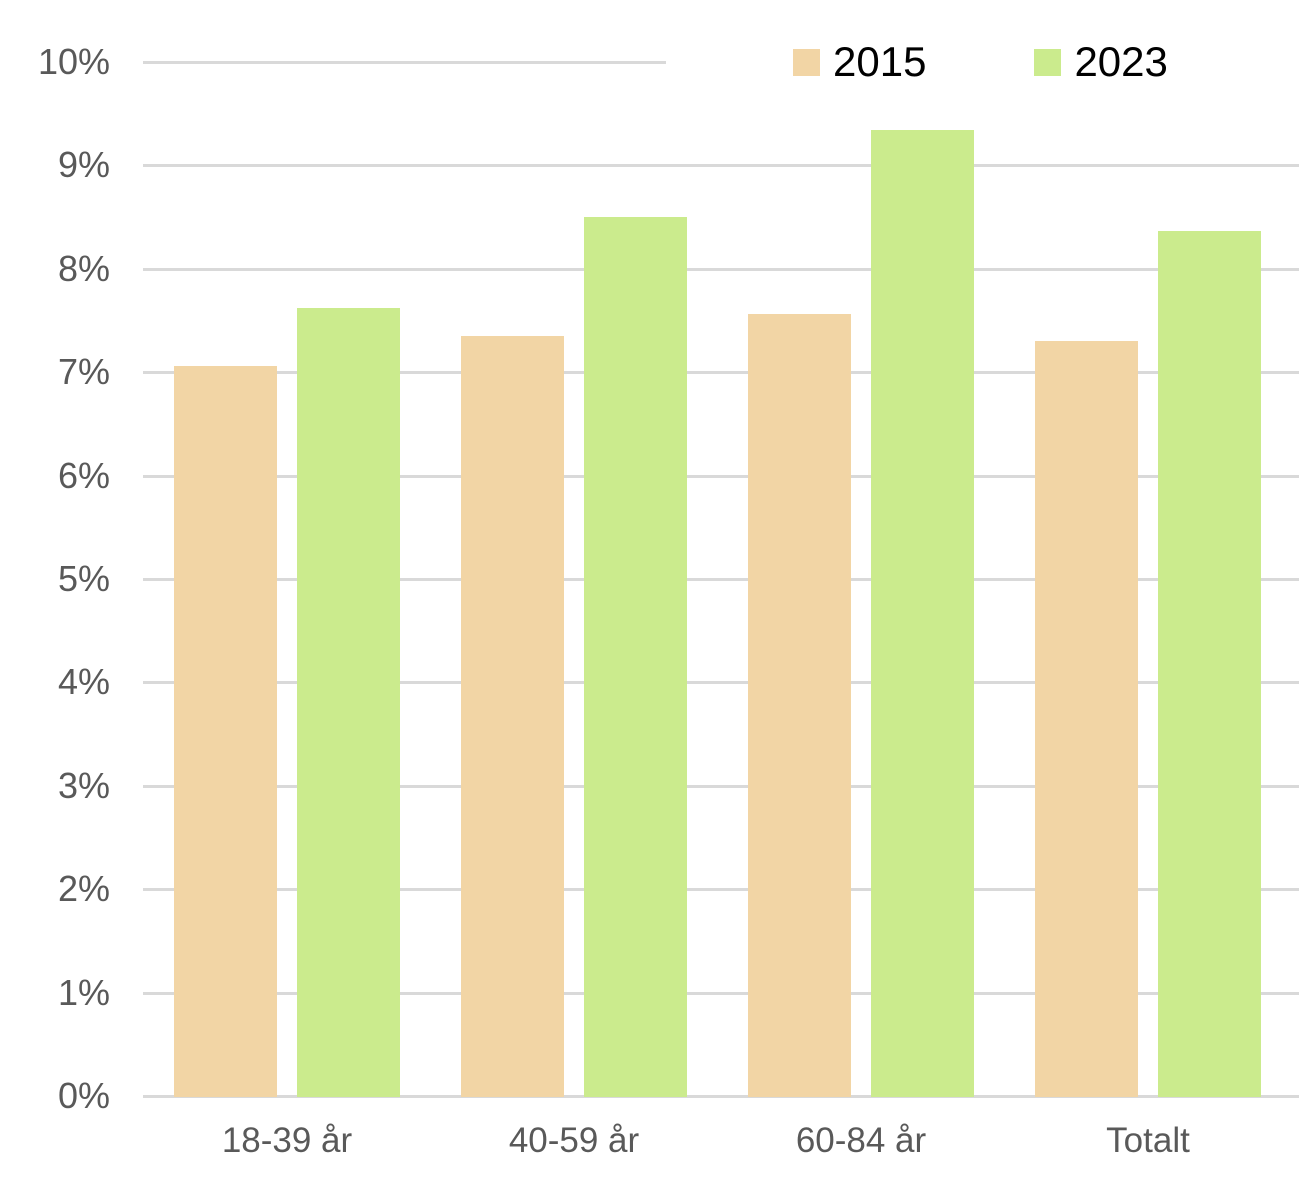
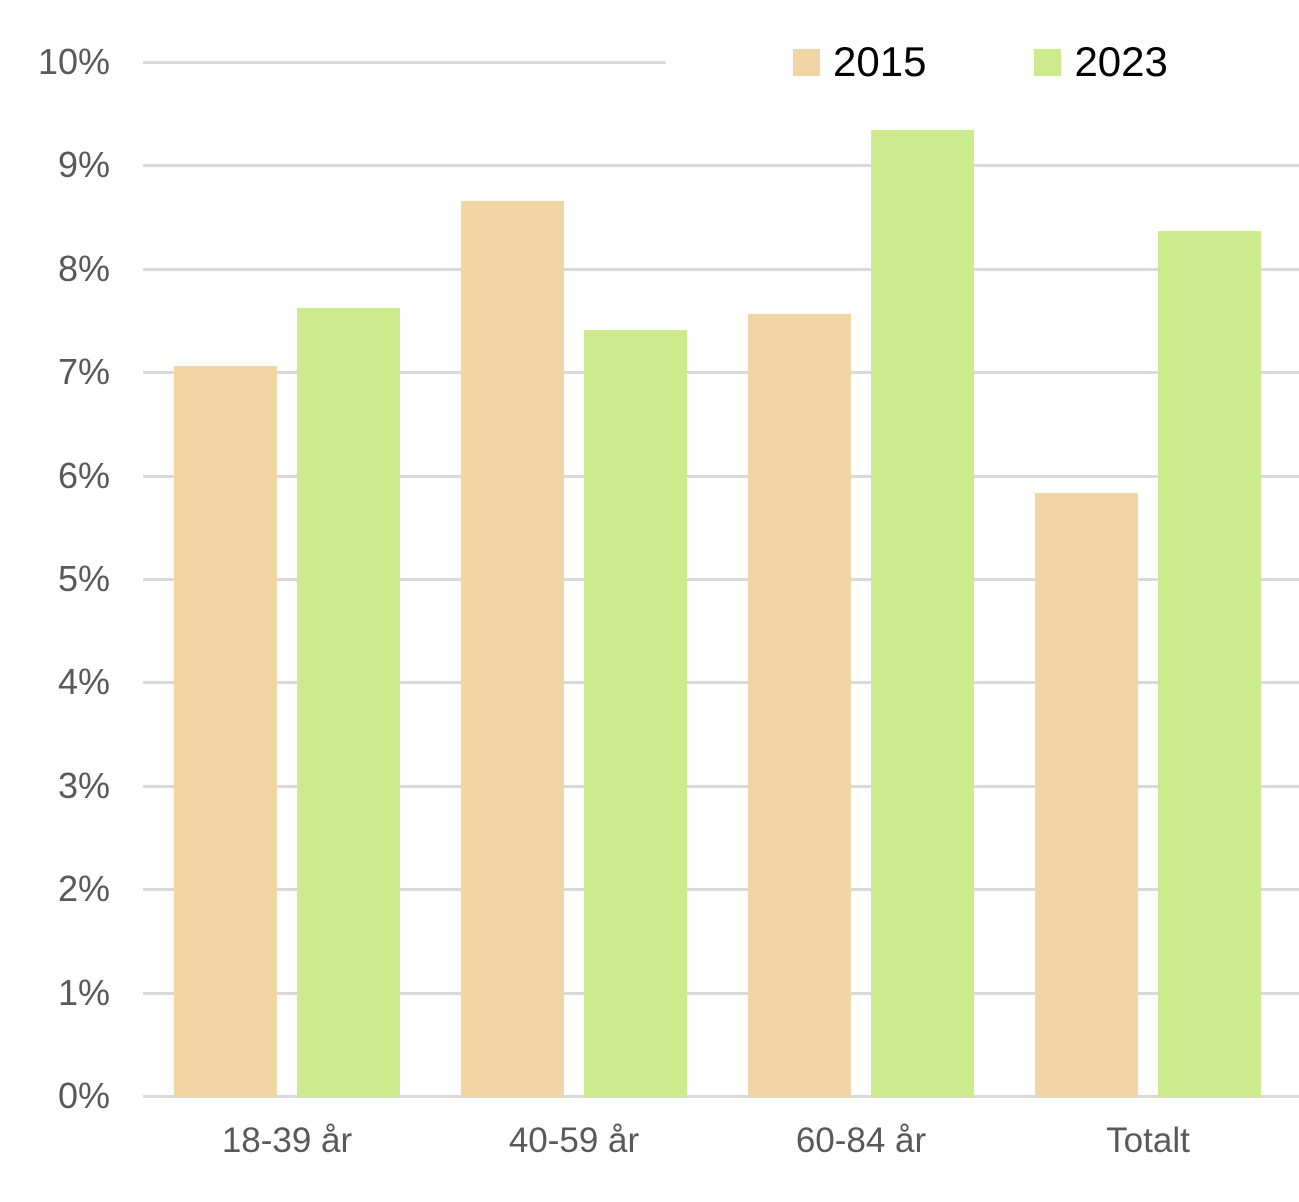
2015/40-59 år: 7.36% -> 8.67%
2023/40-59 år: 8.51% -> 7.42%
2015/Totalt: 7.31% -> 5.84%
